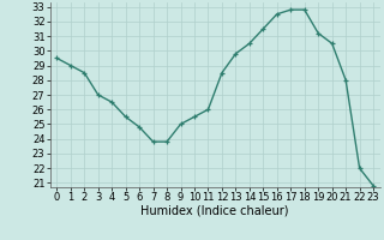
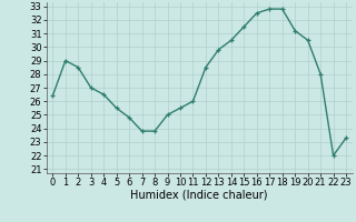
0: 29.5 -> 26.4
23: 20.8 -> 23.3
